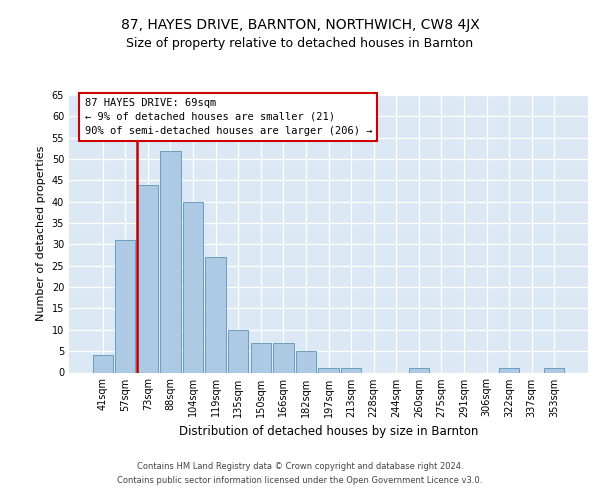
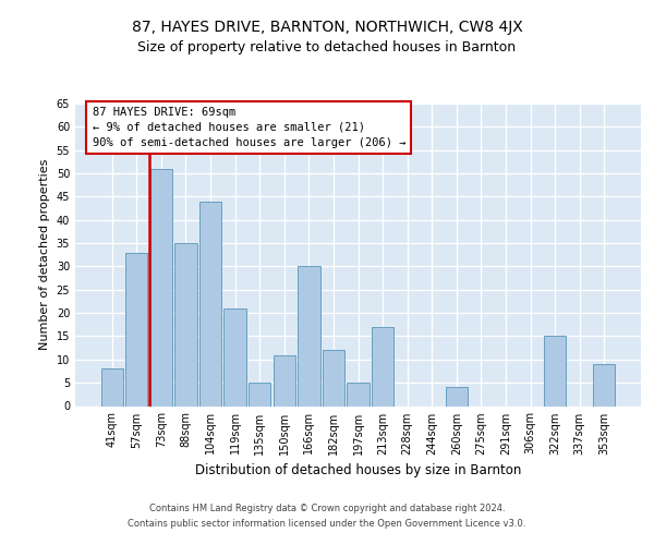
41sqm: 4 -> 8
57sqm: 31 -> 33
73sqm: 44 -> 51
88sqm: 52 -> 35
104sqm: 40 -> 44
119sqm: 27 -> 21
135sqm: 10 -> 5
150sqm: 7 -> 11
166sqm: 7 -> 30
182sqm: 5 -> 12
197sqm: 1 -> 5
213sqm: 1 -> 17
260sqm: 1 -> 4
322sqm: 1 -> 15
353sqm: 1 -> 9
